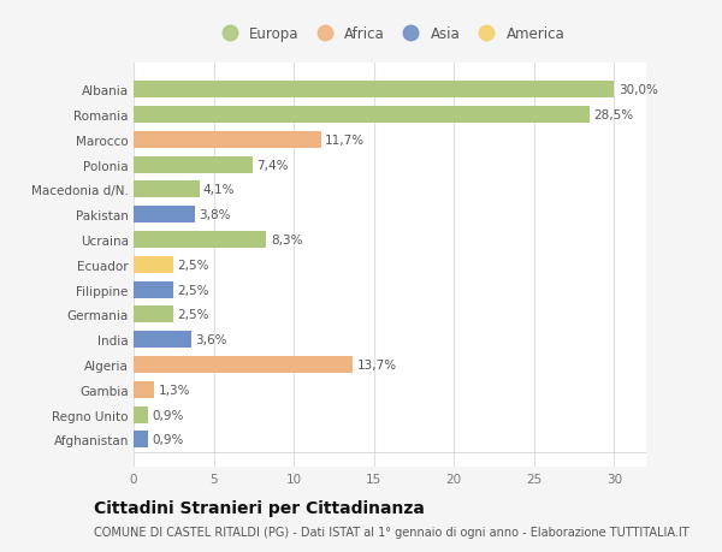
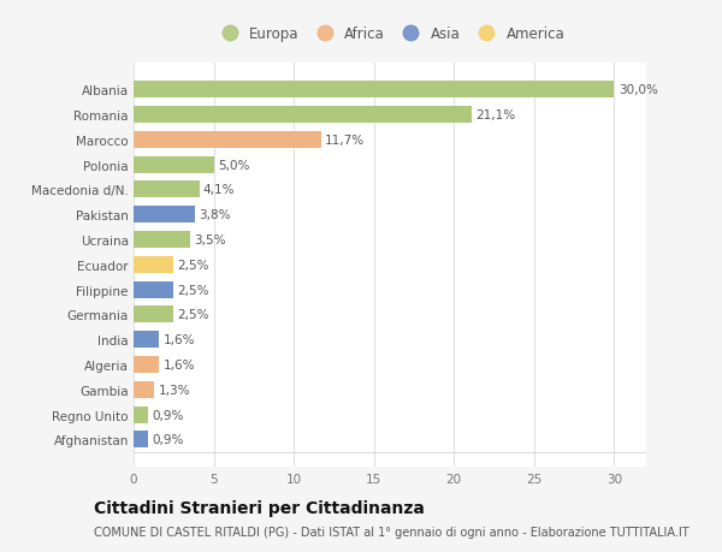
Romania: 28,5% -> 21,1%
Polonia: 7,4% -> 5,0%
Ucraina: 8,3% -> 3,5%
India: 3,6% -> 1,6%
Algeria: 13,7% -> 1,6%
